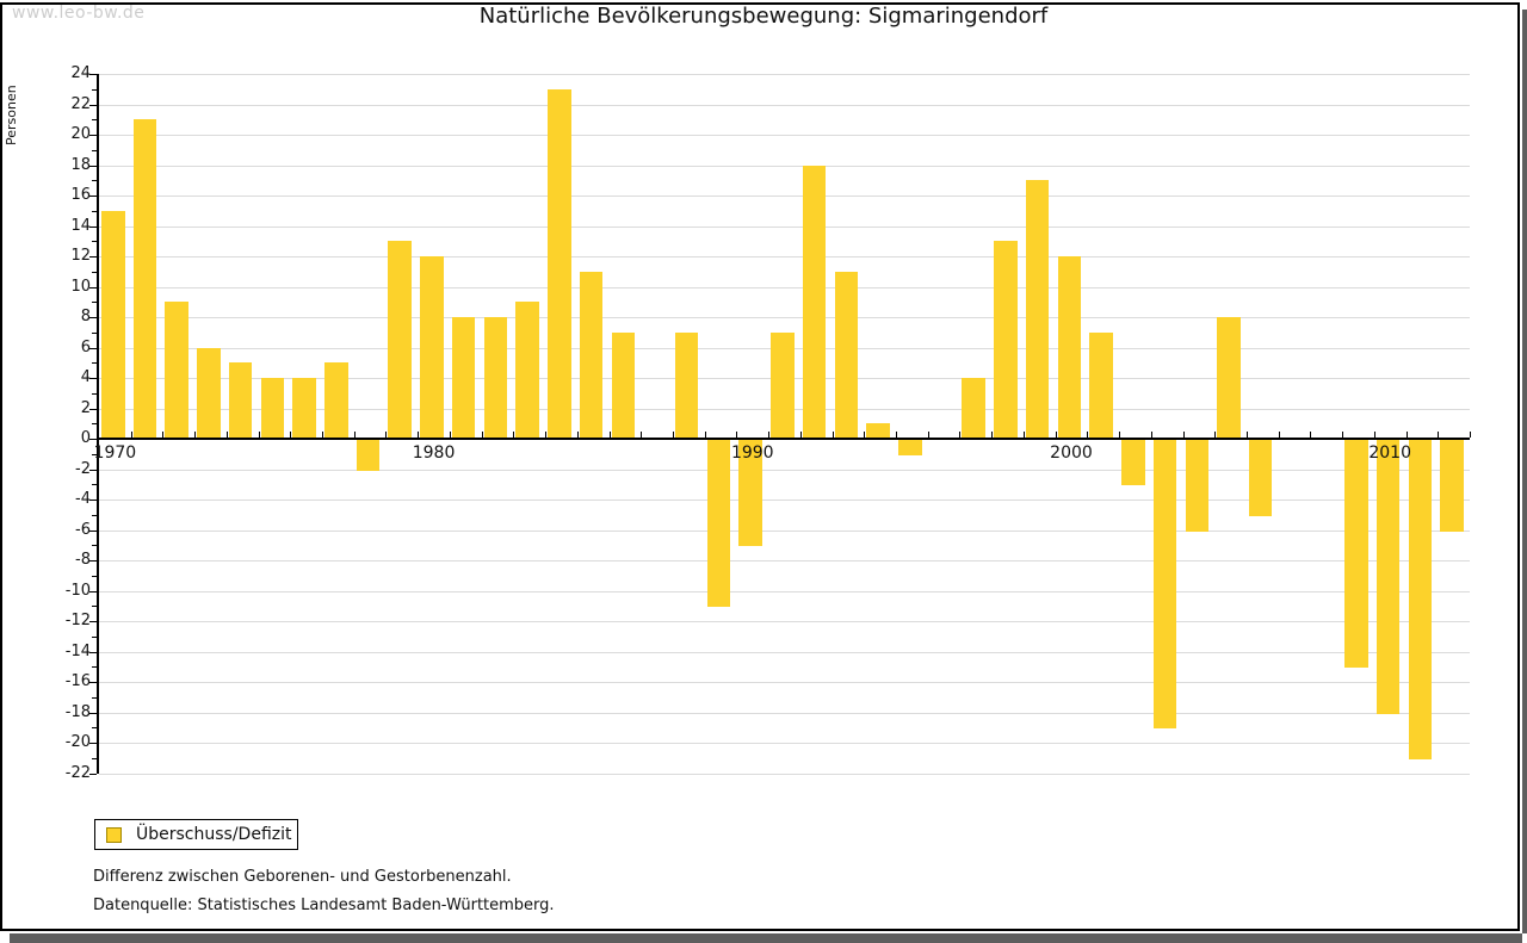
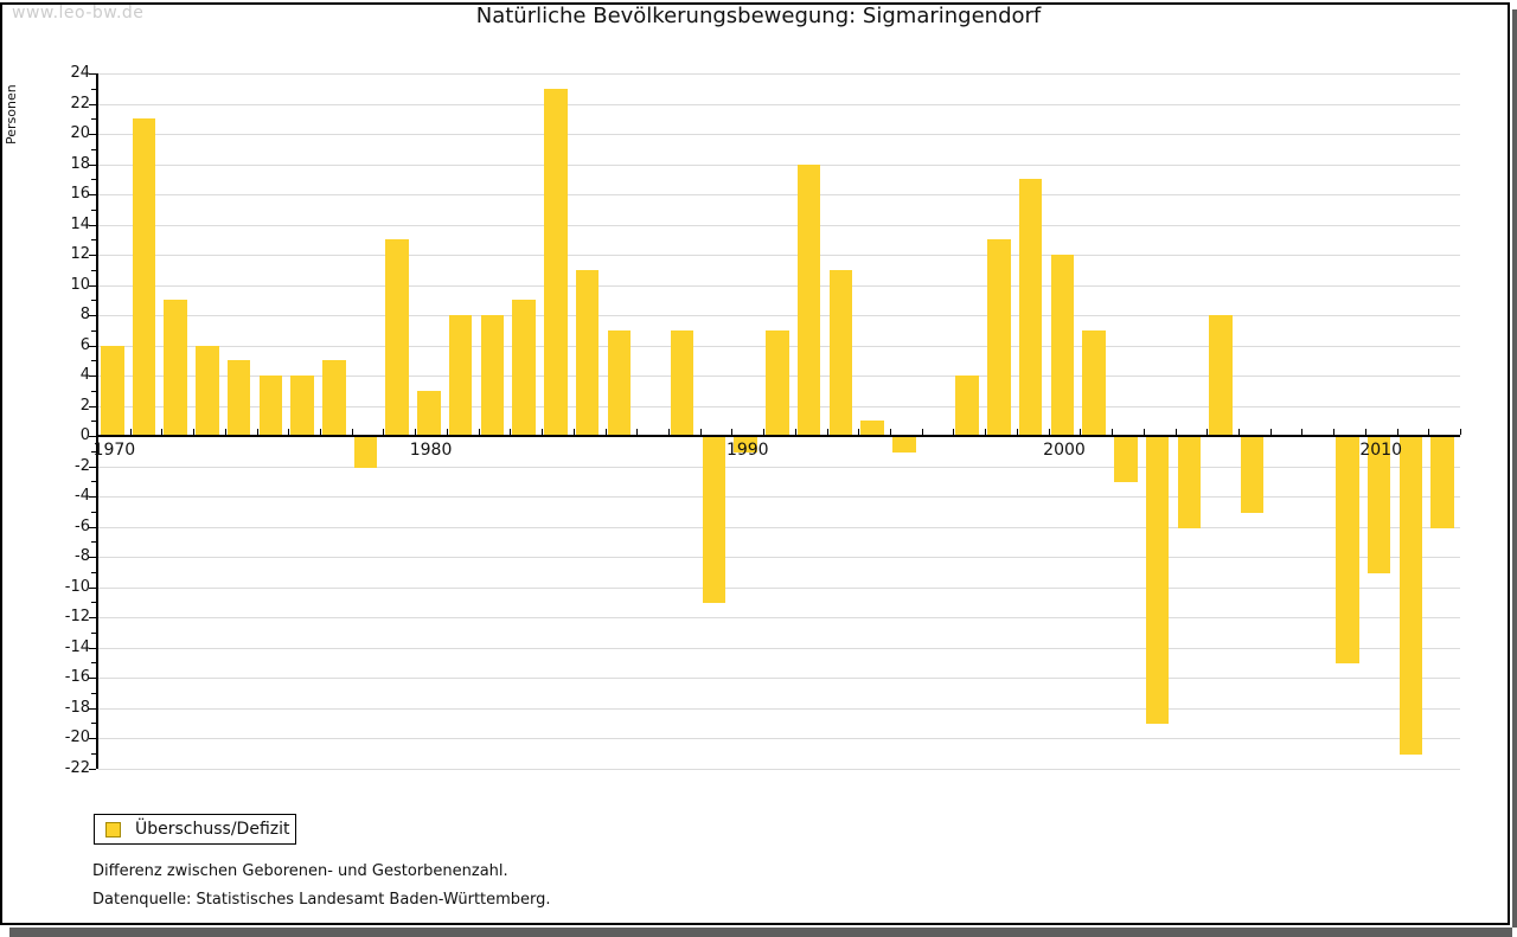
1970: 15 -> 6
1980: 12 -> 3
1990: -7 -> -1
2010: -18 -> -9
